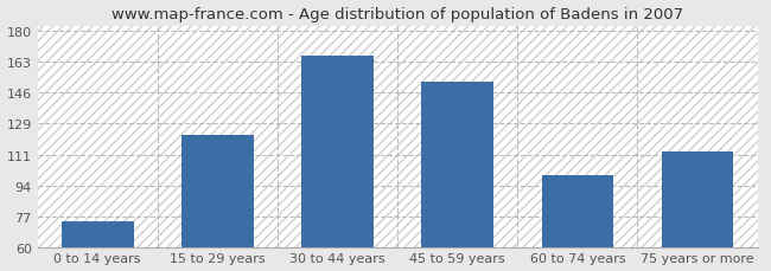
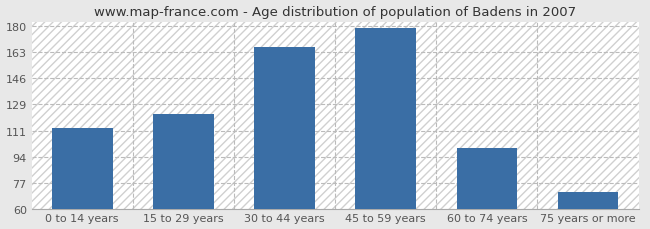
0 to 14 years: 74 -> 113
45 to 59 years: 152 -> 179
75 years or more: 113 -> 71
